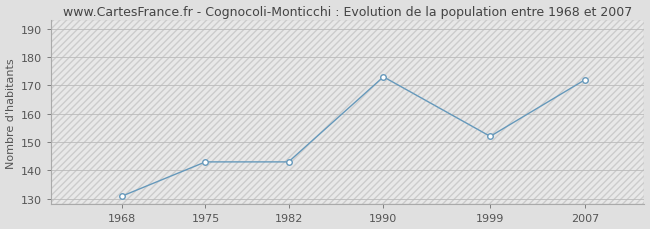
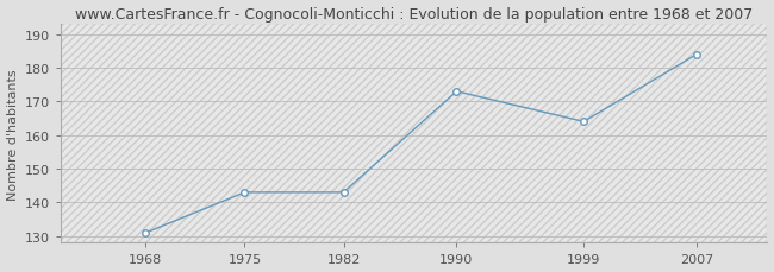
1999: 152 -> 164
2007: 172 -> 184
